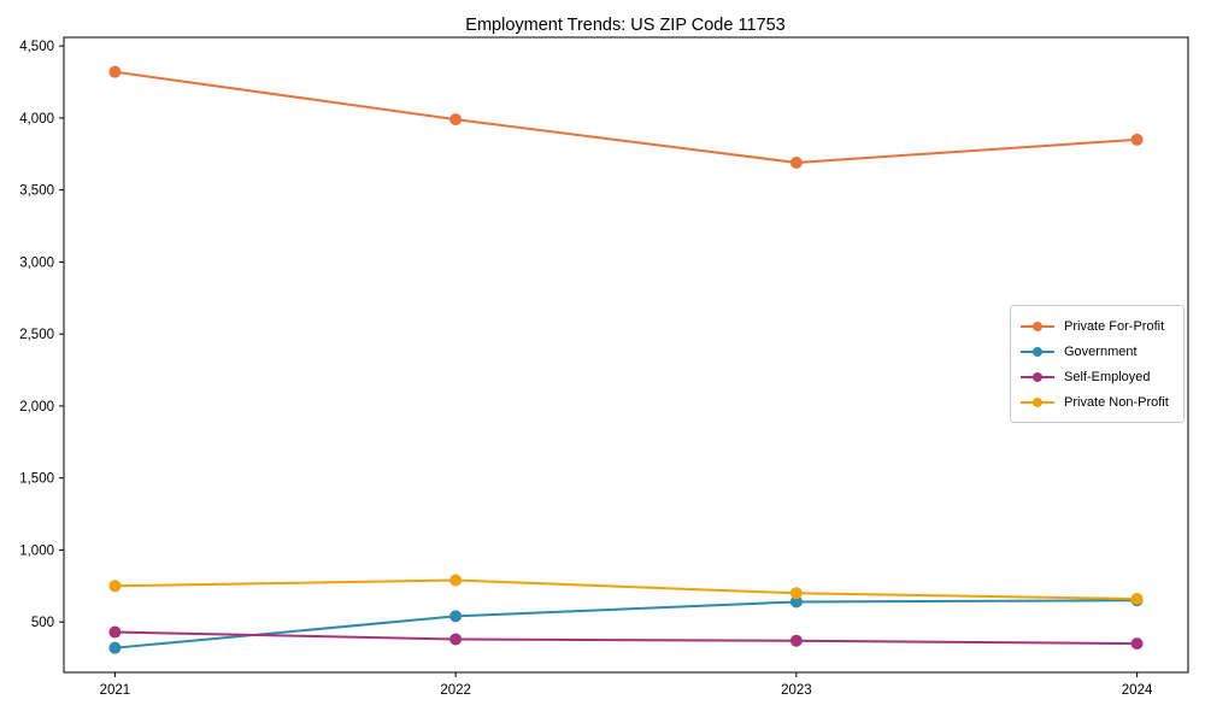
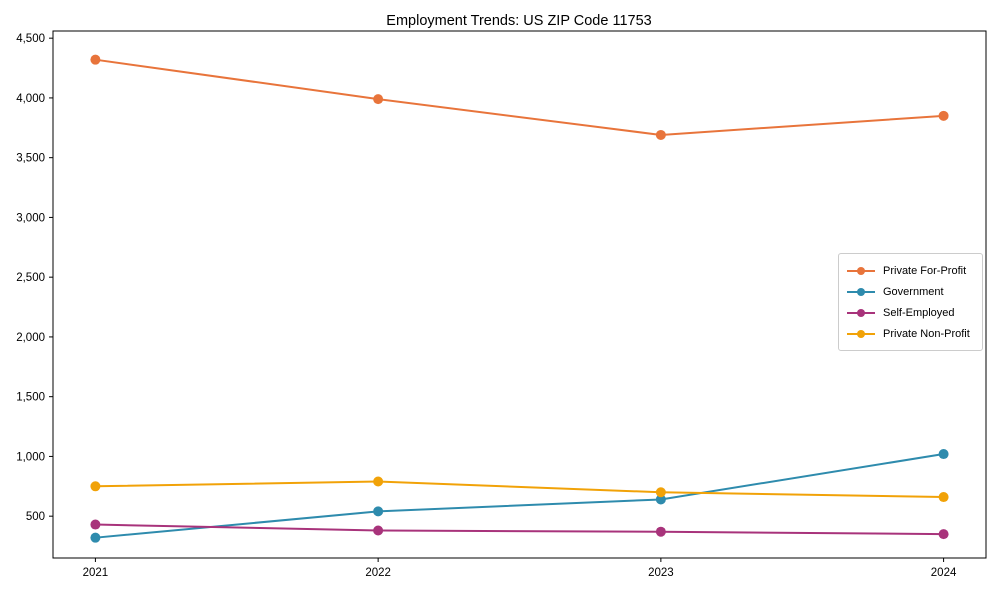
Government/2024: 650 -> 1020
